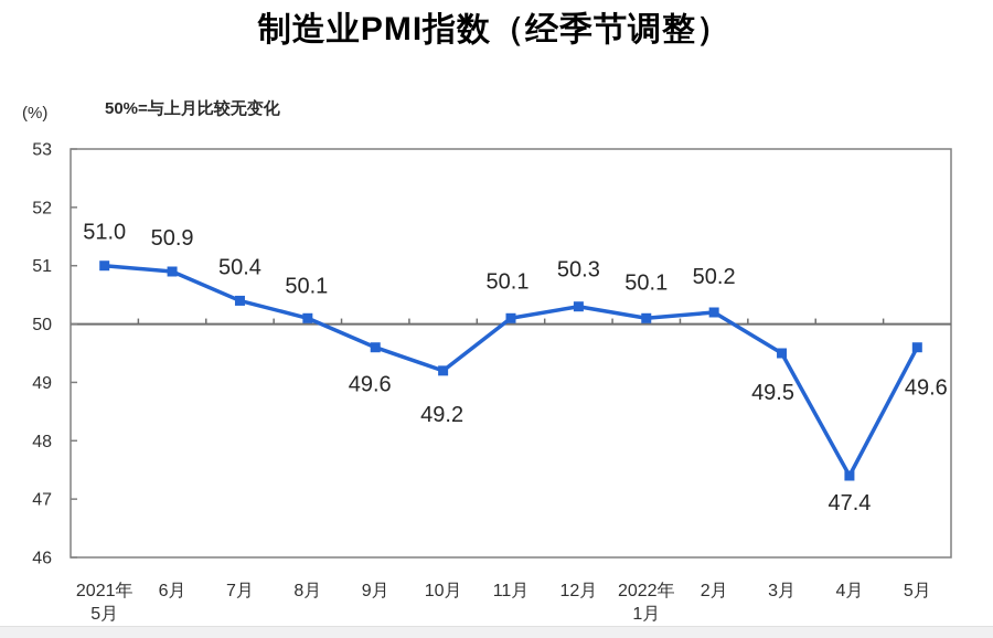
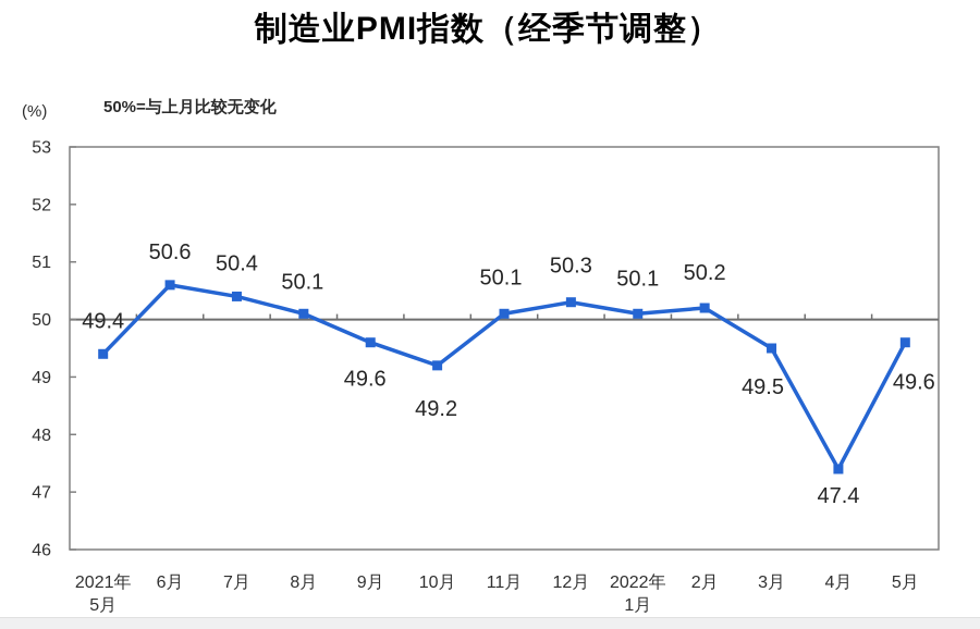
2021年 5月: 51.0 -> 49.4
6月: 50.9 -> 50.6
